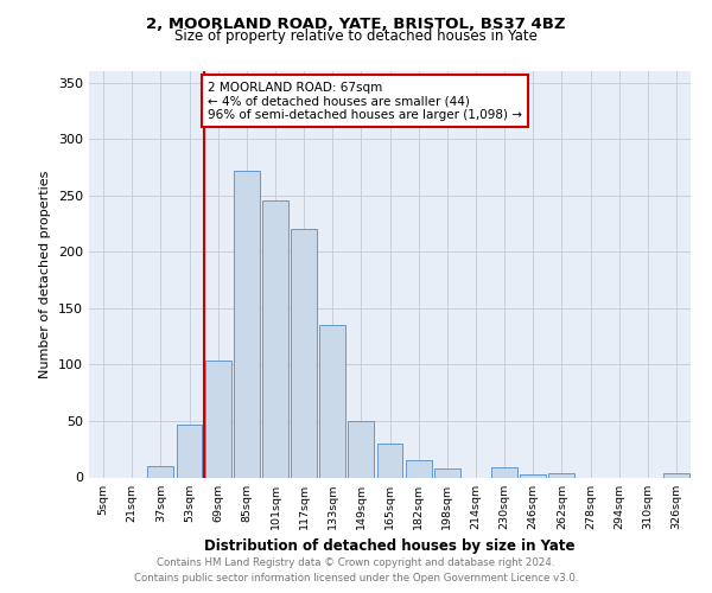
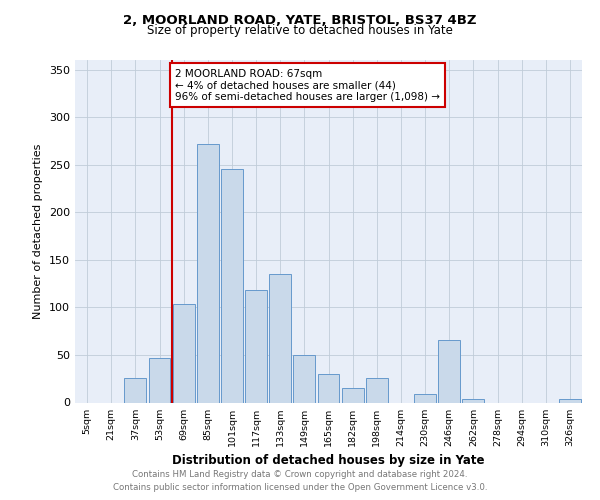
37sqm: 10 -> 26
117sqm: 220 -> 118
198sqm: 8 -> 26
246sqm: 3 -> 66
